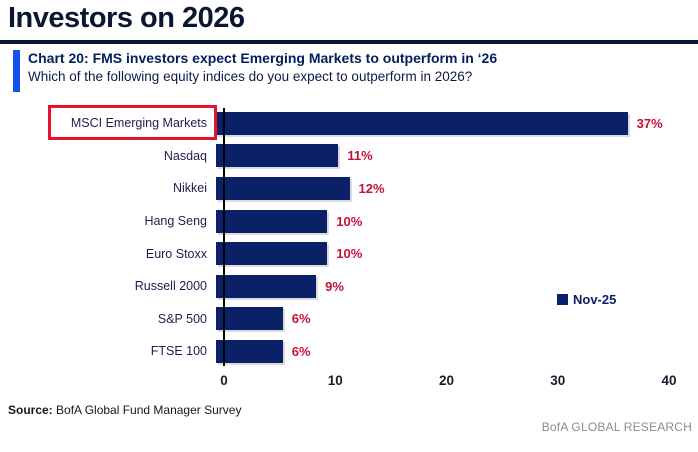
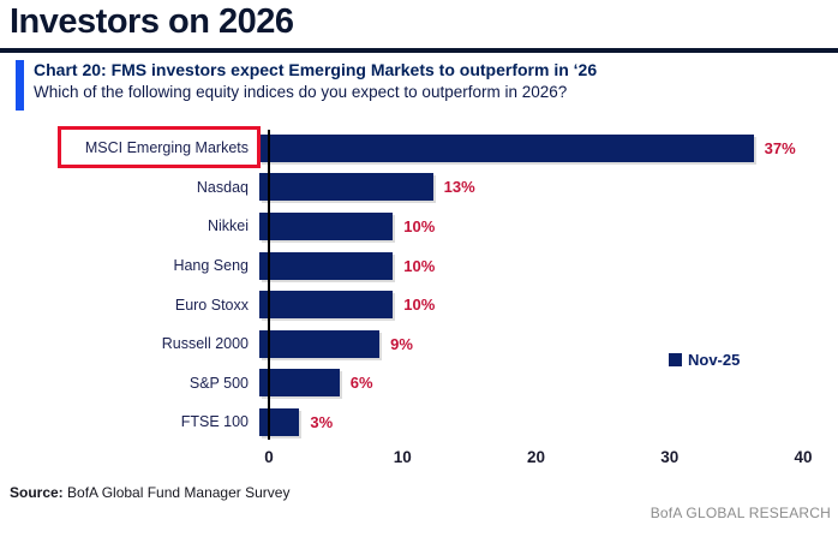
Nasdaq: 11% -> 13%
Nikkei: 12% -> 10%
FTSE 100: 6% -> 3%
